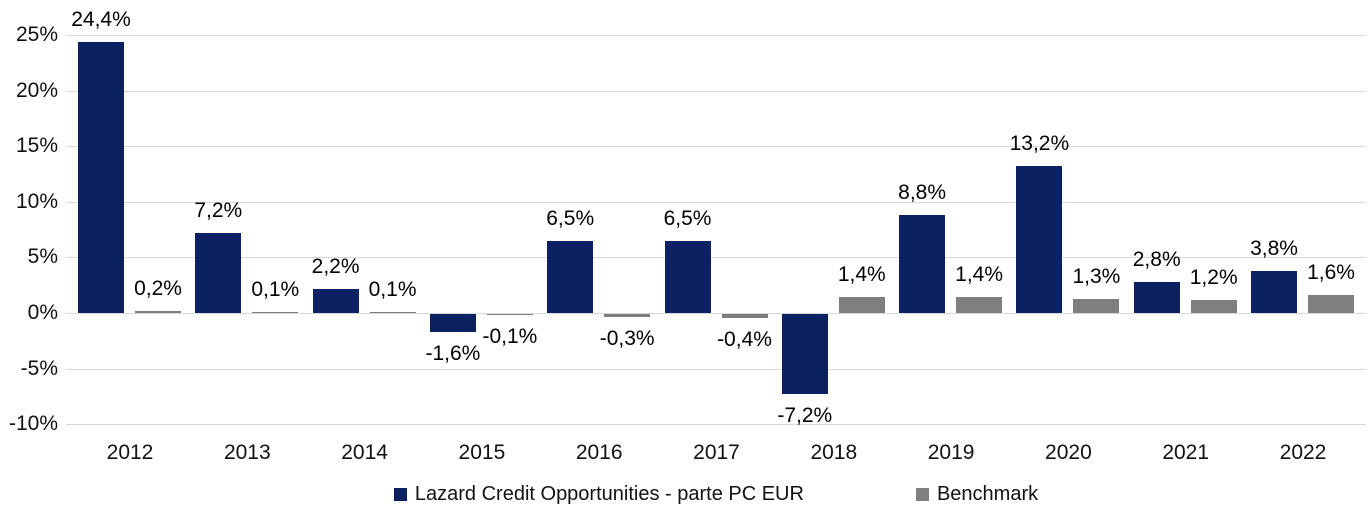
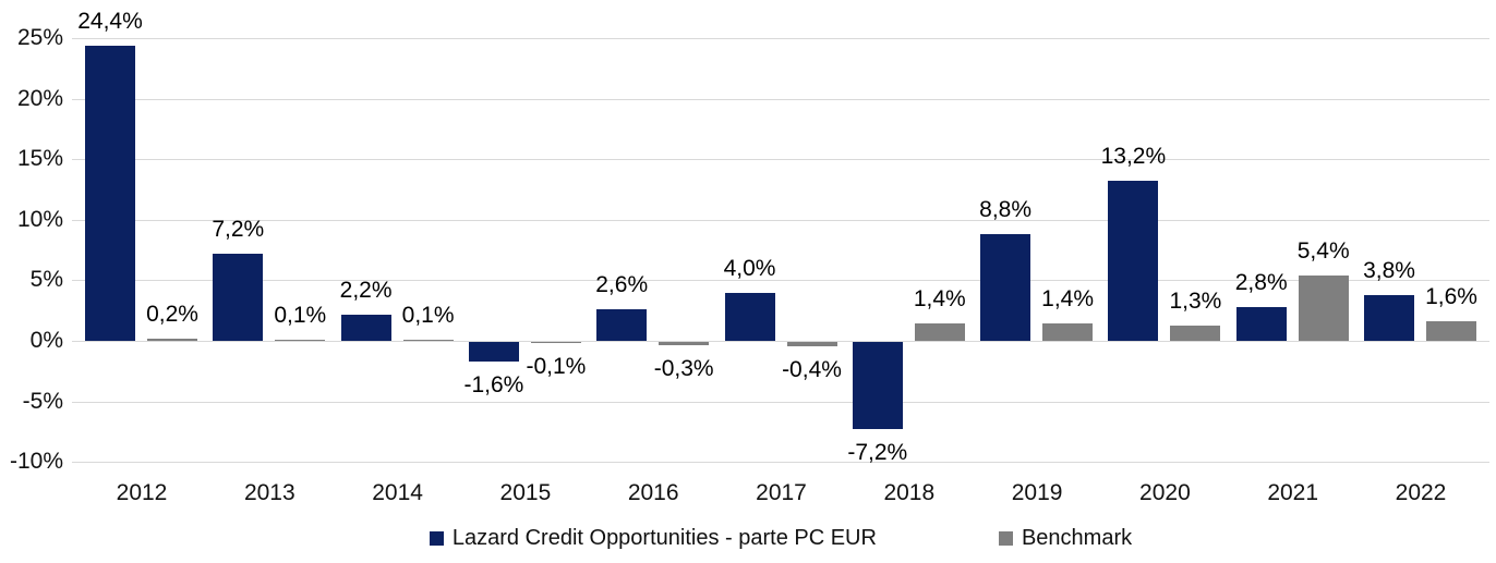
Lazard Credit Opportunities - parte PC EUR/2016: 6,5% -> 2,6%
Lazard Credit Opportunities - parte PC EUR/2017: 6,5% -> 4,0%
Benchmark/2021: 1,2% -> 5,4%
